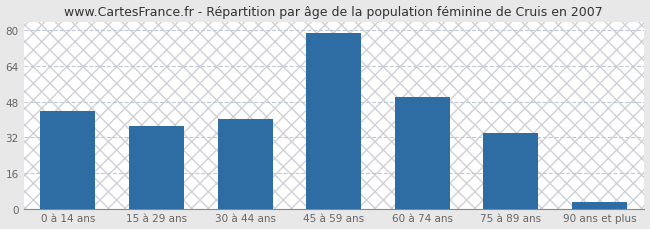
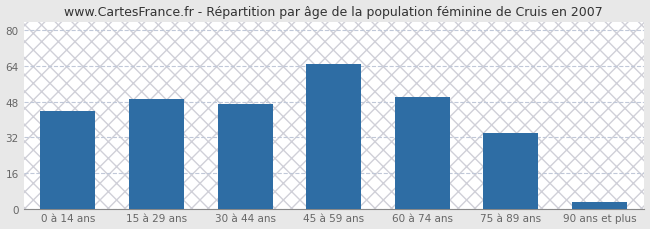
15 à 29 ans: 37 -> 49
30 à 44 ans: 40 -> 47
45 à 59 ans: 79 -> 65
